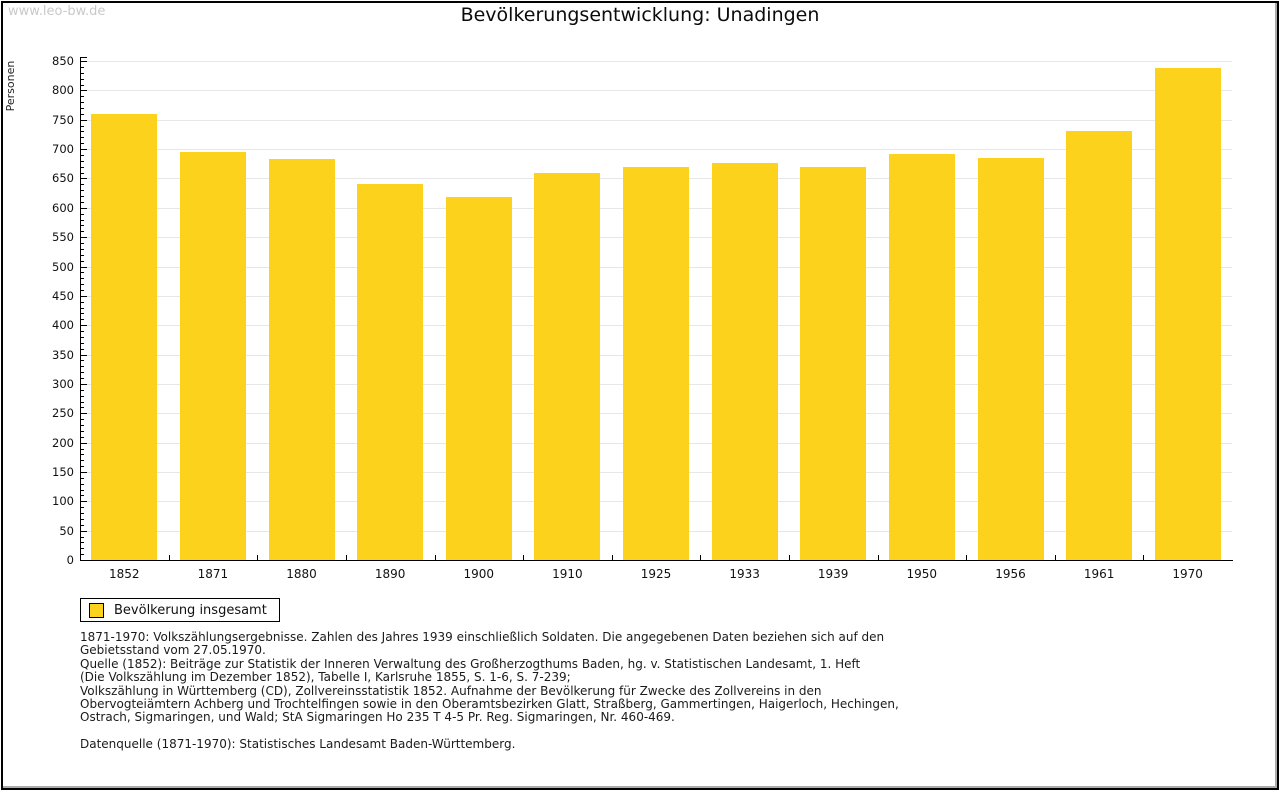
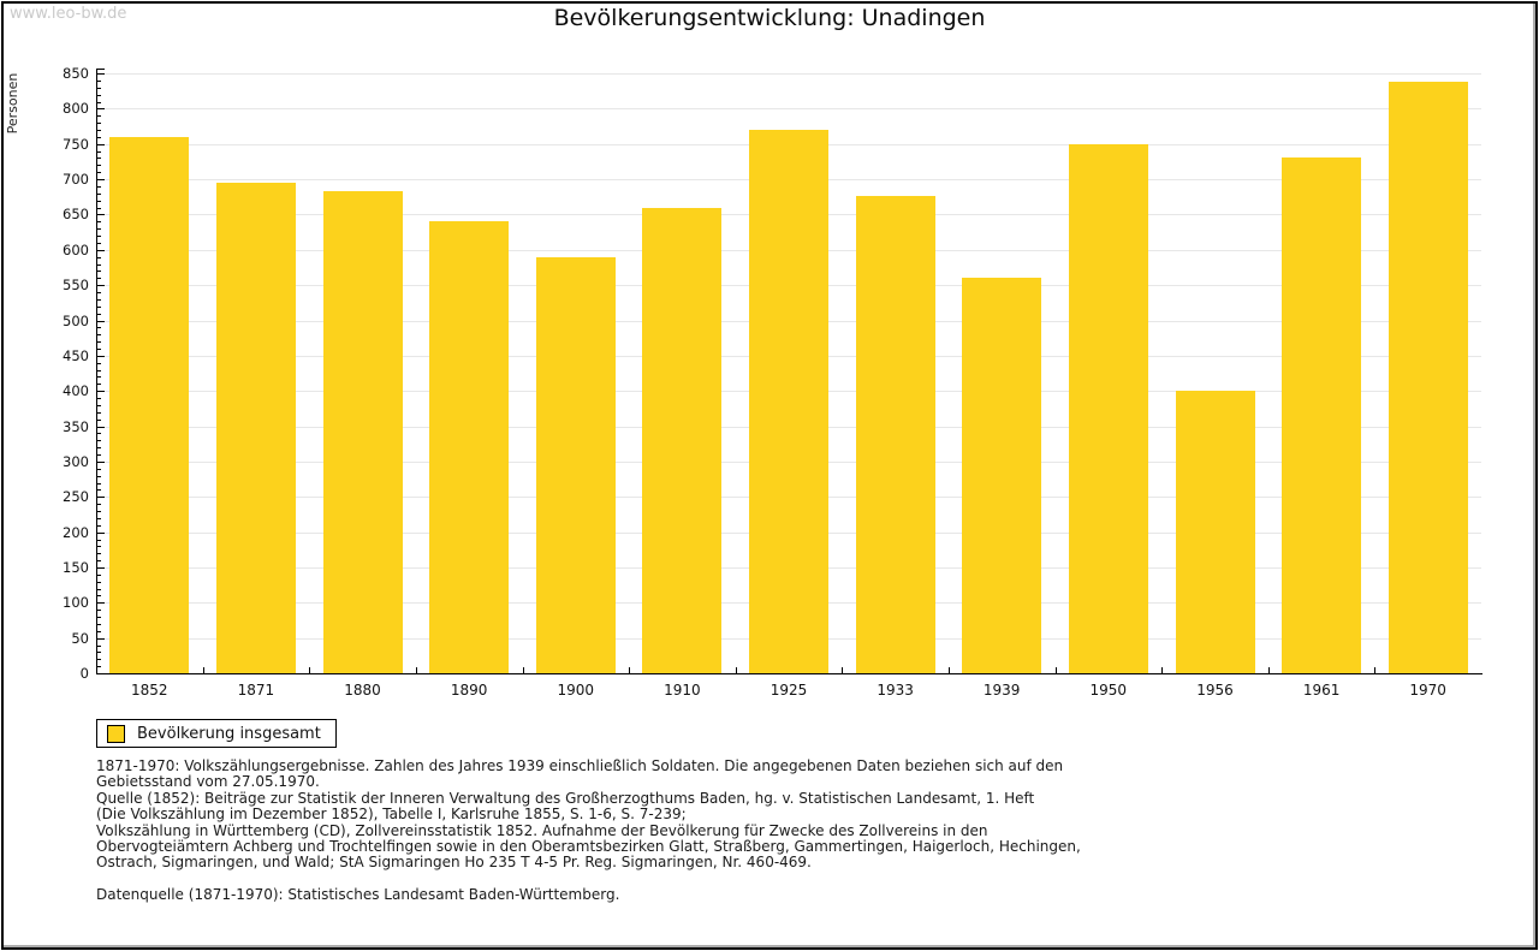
1900: 620 -> 590
1925: 670 -> 770
1939: 670 -> 560
1950: 690 -> 750
1956: 680 -> 400
